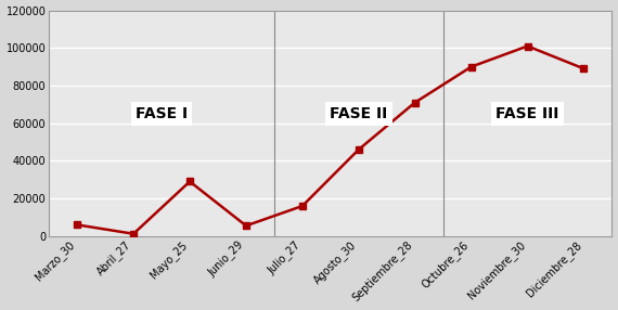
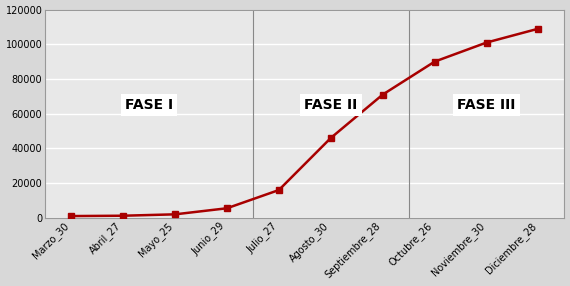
Marzo_30: 6000 -> 1000
Mayo_25: 29000 -> 2000
Diciembre_28: 89000 -> 109000
